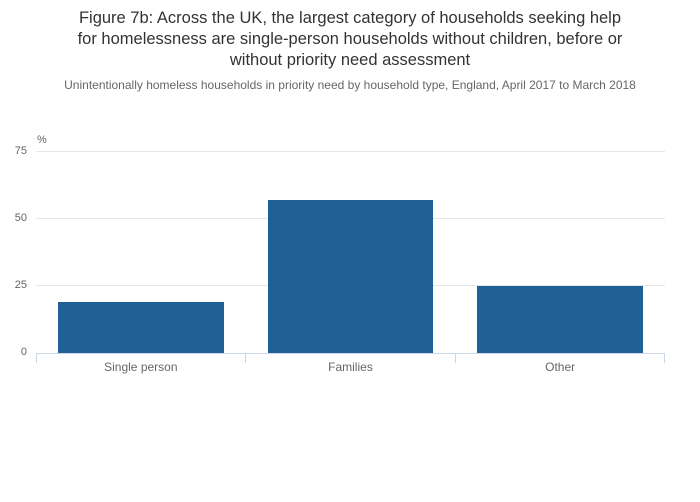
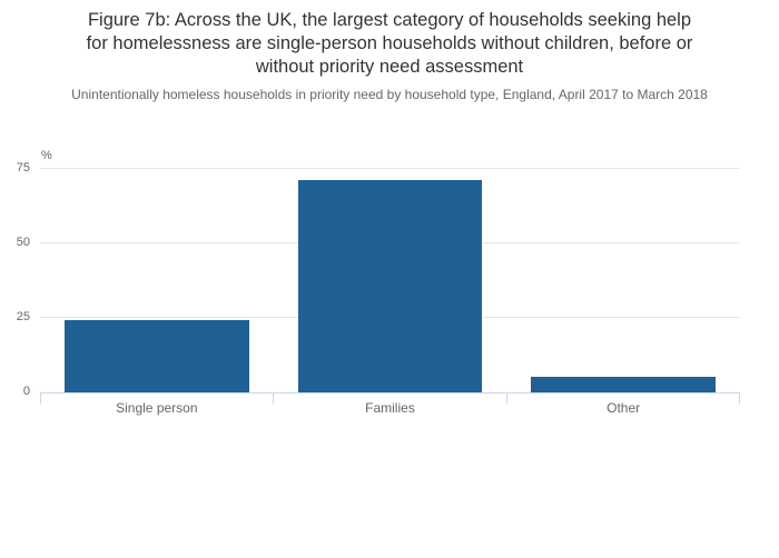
Single person: 19 -> 24
Families: 57 -> 71
Other: 25 -> 5
